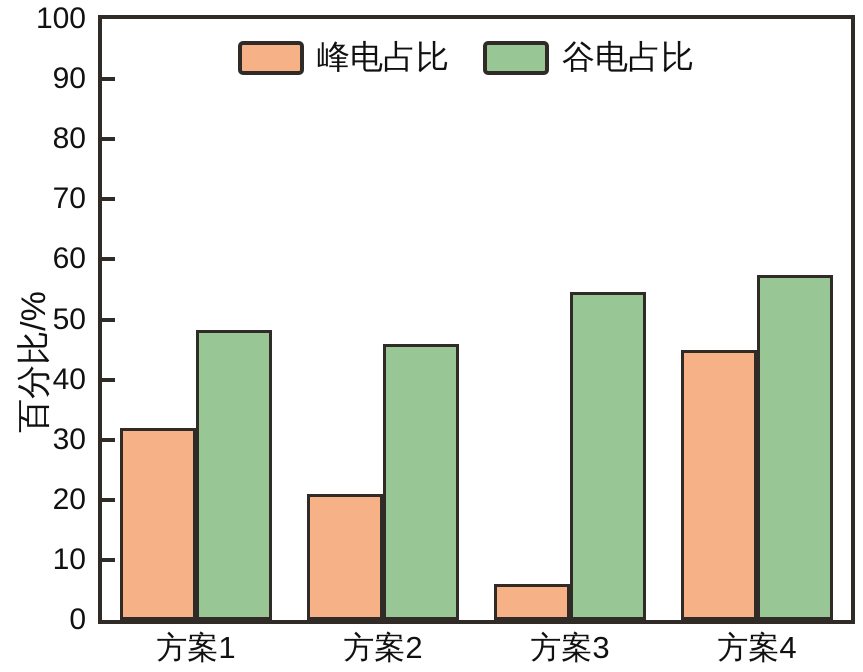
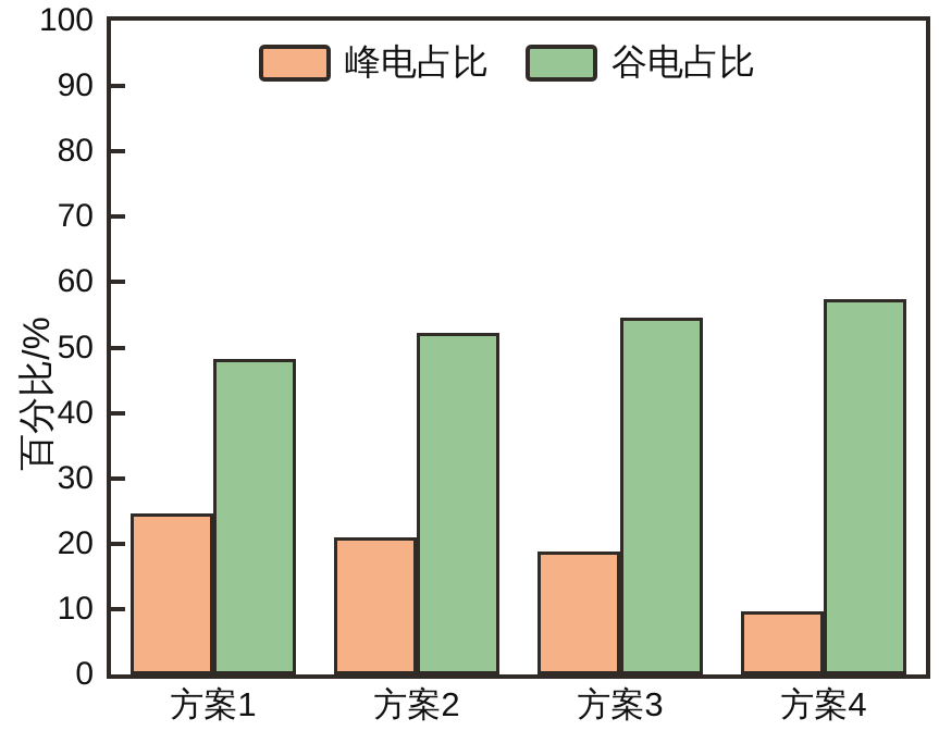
峰电占比/方案1: 32 -> 25
谷电占比/方案2: 46 -> 52
峰电占比/方案3: 6 -> 19
峰电占比/方案4: 45 -> 10
